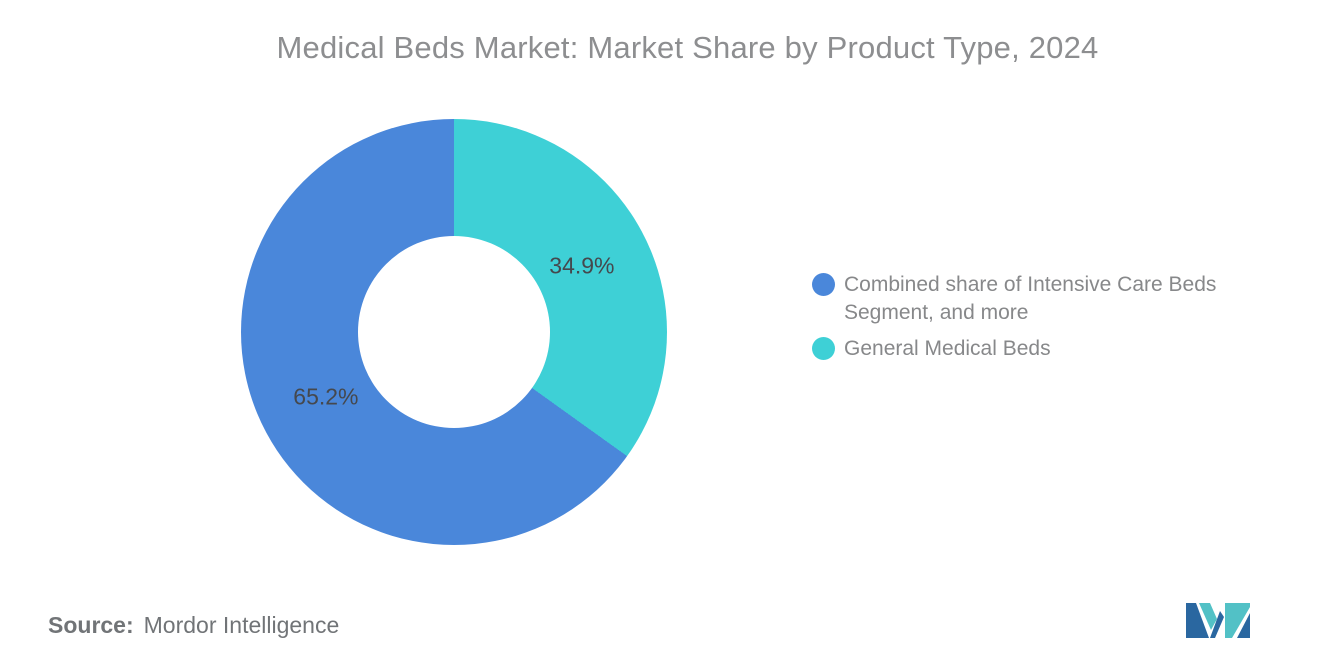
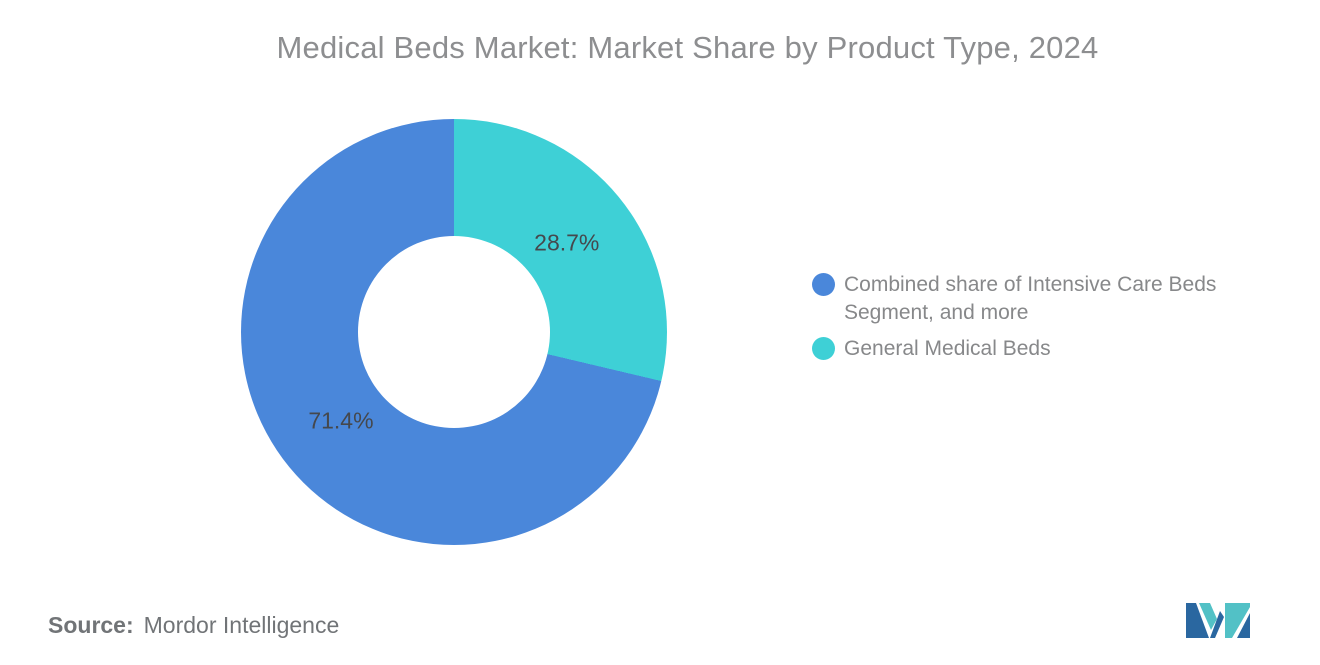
Combined share of Intensive Care Beds Segment, and more: 65.2% -> 71.4%
General Medical Beds: 34.9% -> 28.7%
